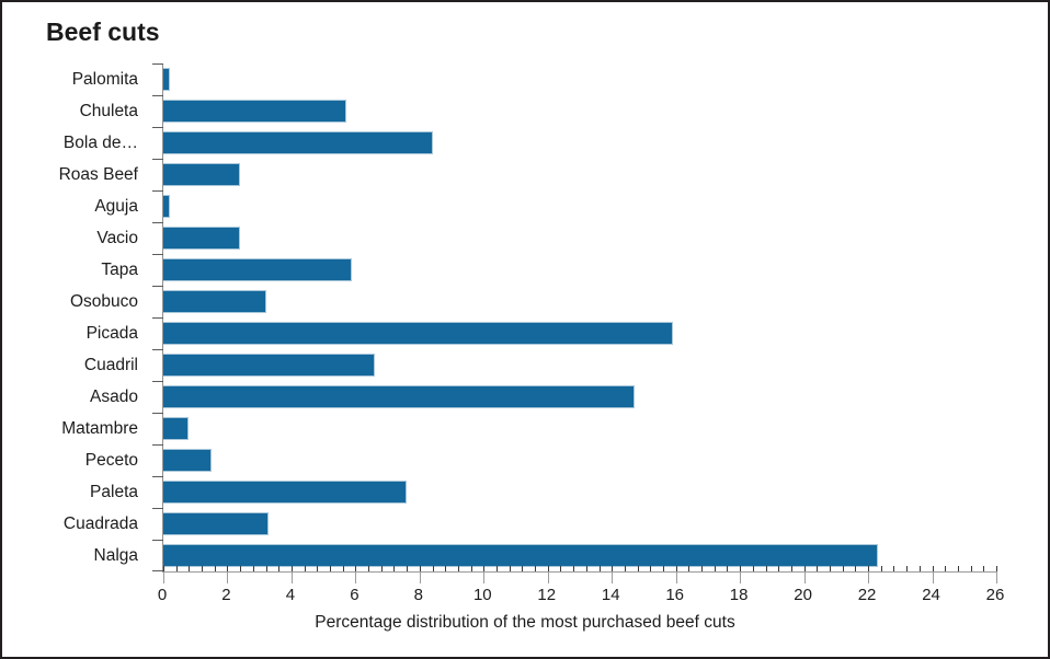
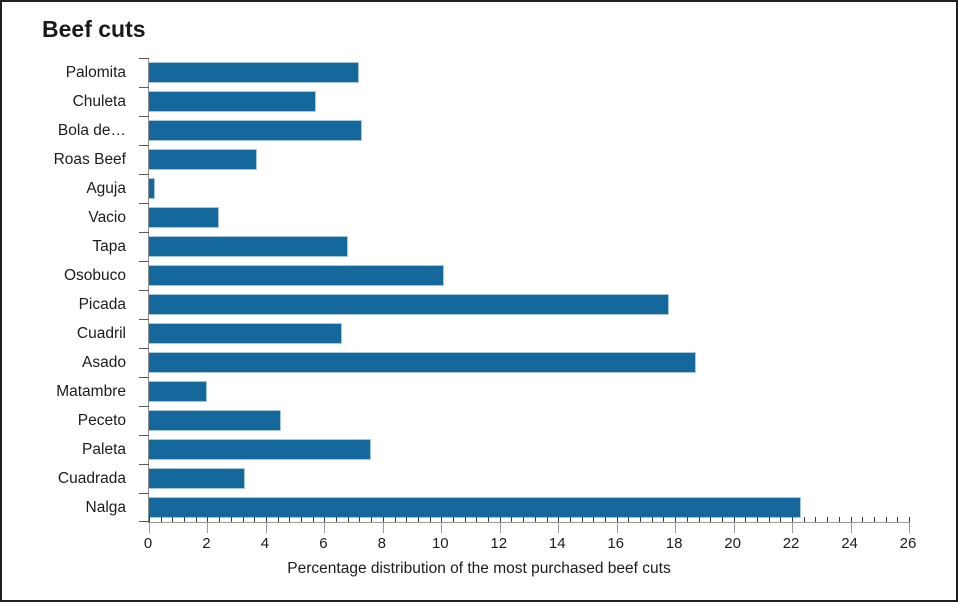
Palomita: 0.2 -> 7.2
Bola de…: 8.4 -> 7.3
Roas Beef: 2.4 -> 3.7
Tapa: 5.9 -> 6.8
Osobuco: 3.2 -> 10.1
Picada: 15.9 -> 17.8
Asado: 14.7 -> 18.7
Matambre: 0.8 -> 2.0
Peceto: 1.5 -> 4.5
